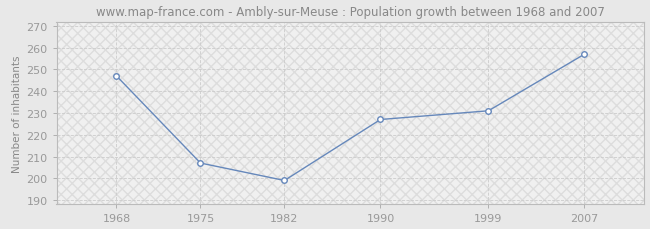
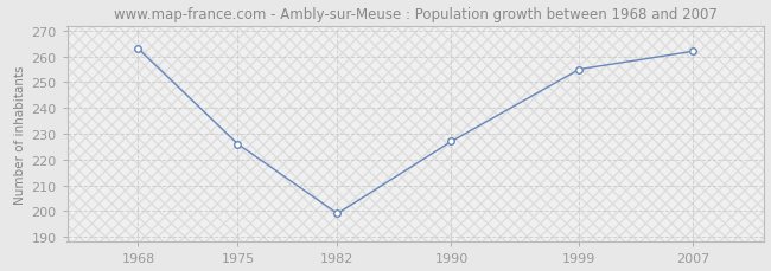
1968: 247 -> 263
1975: 207 -> 226
1999: 231 -> 255
2007: 257 -> 262
